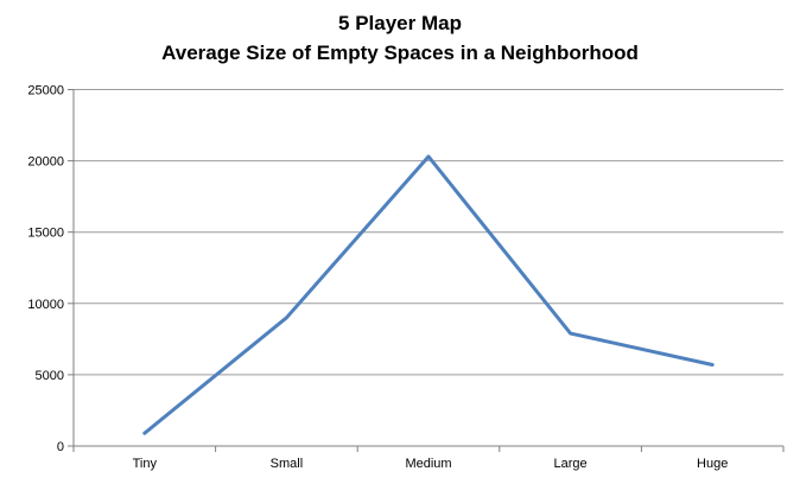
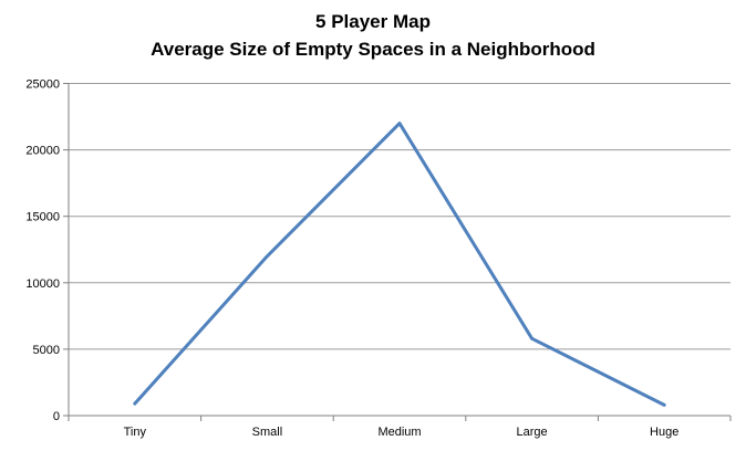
Small: 9000 -> 12000
Medium: 20300 -> 22000
Large: 7900 -> 5800
Huge: 5700 -> 800
